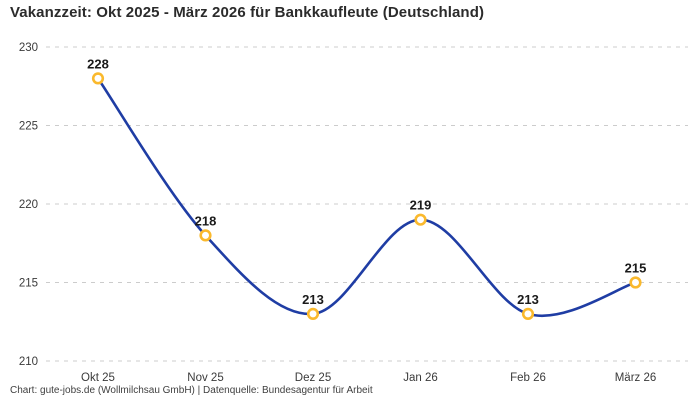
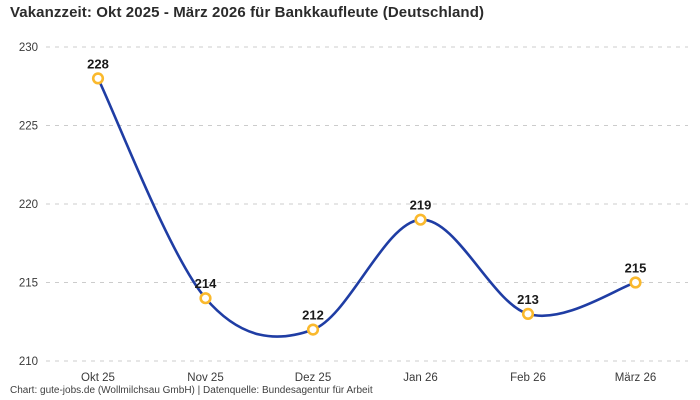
Nov 25: 218 -> 214
Dez 25: 213 -> 212
